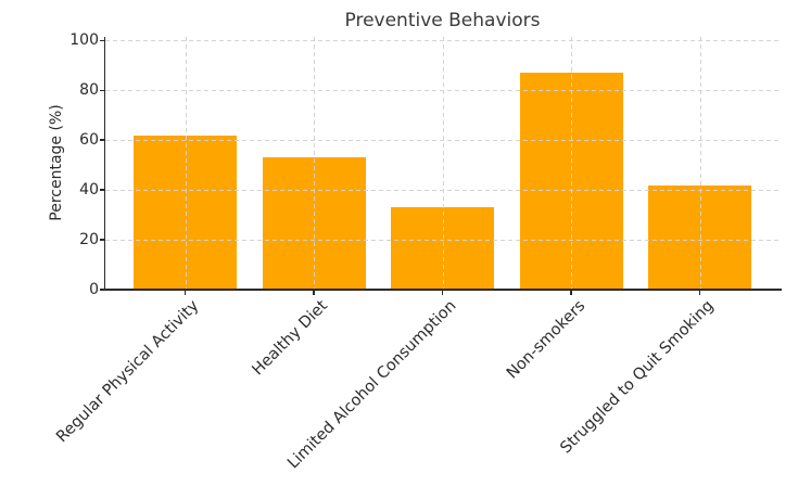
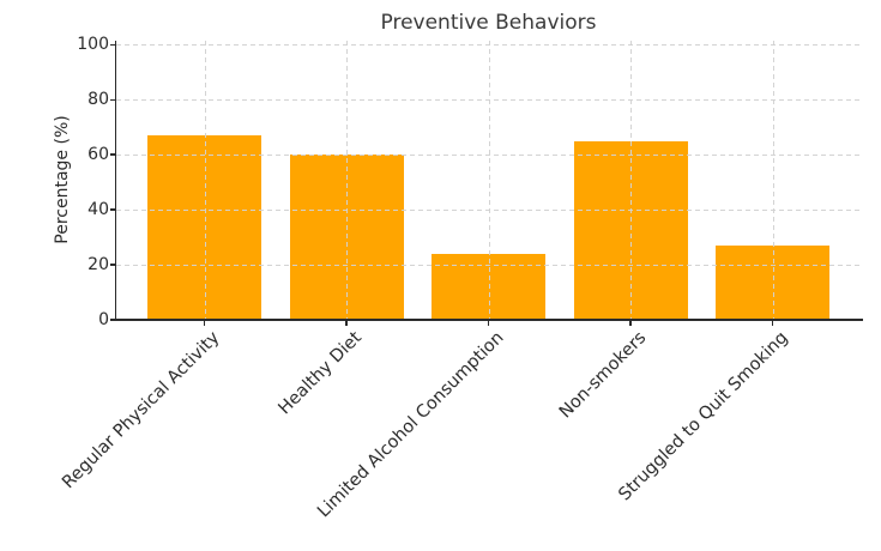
Regular Physical Activity: 62 -> 67
Healthy Diet: 53 -> 60
Limited Alcohol Consumption: 33 -> 24
Non-smokers: 87 -> 65
Struggled to Quit Smoking: 42 -> 27
